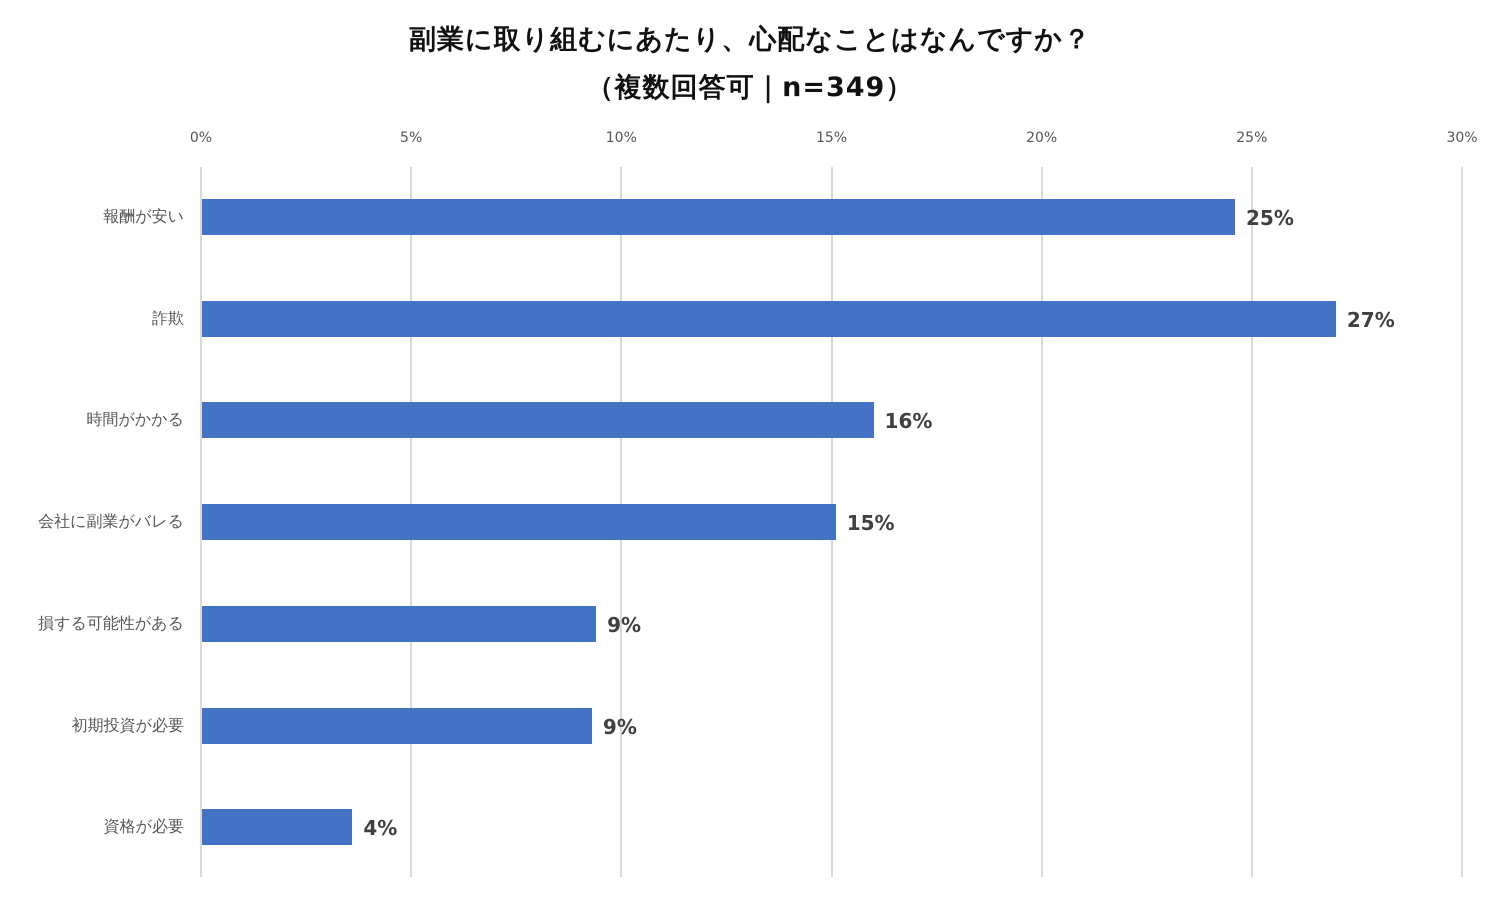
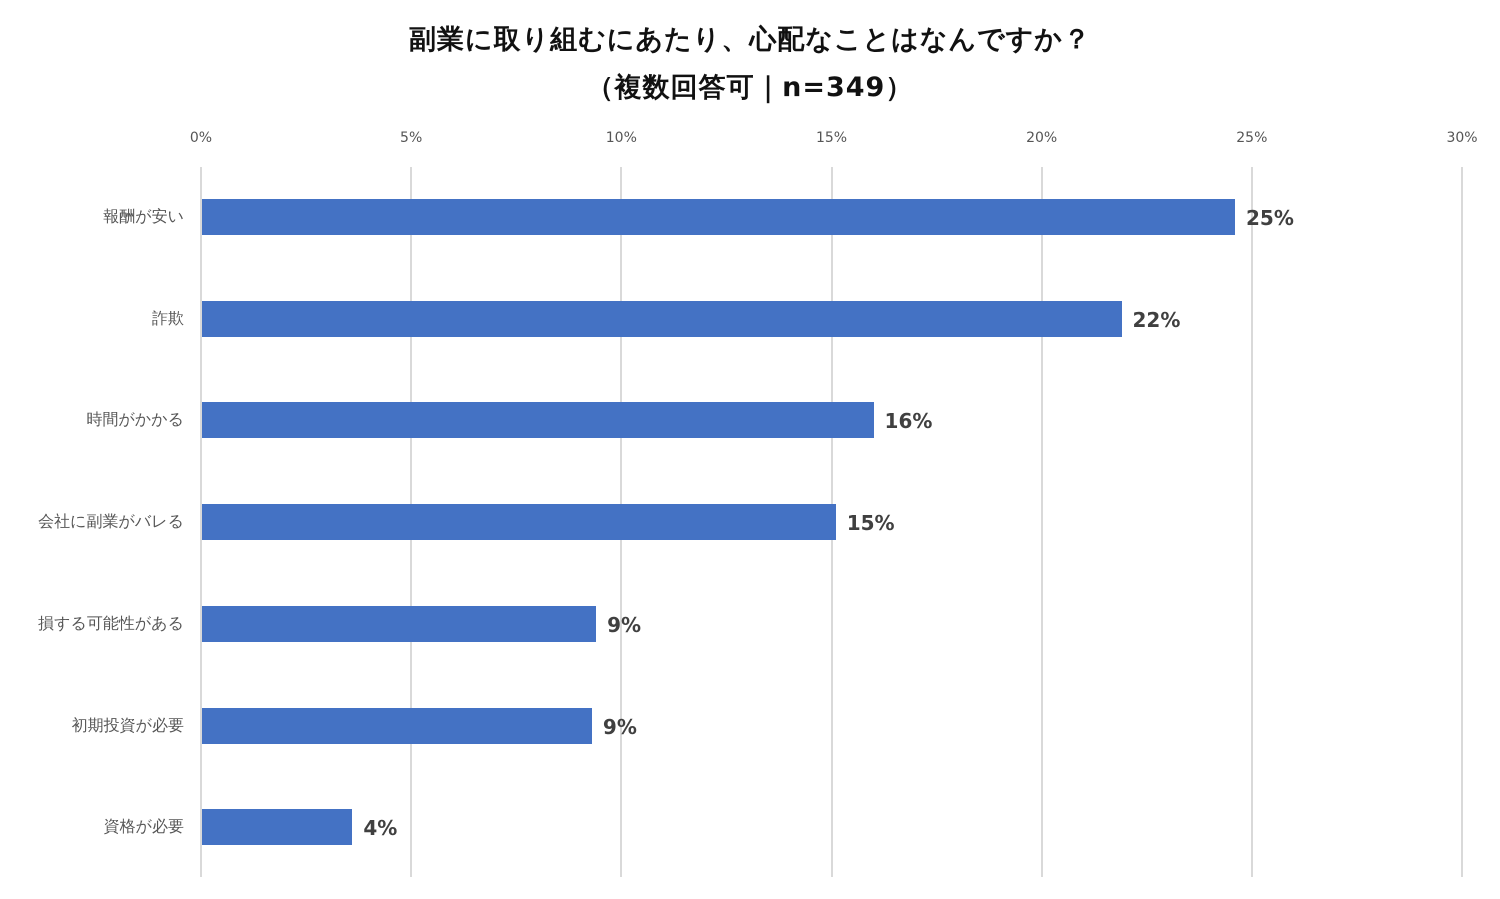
詐欺: 27% -> 22%
